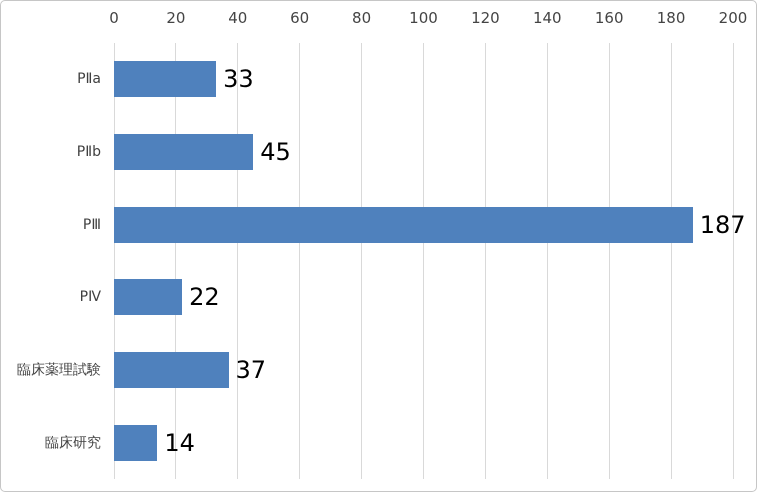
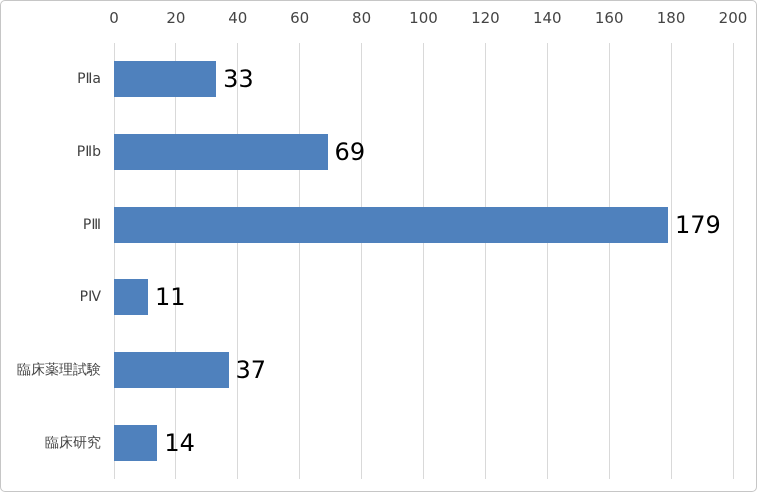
PⅡb: 45 -> 69
PⅢ: 187 -> 179
PⅣ: 22 -> 11
